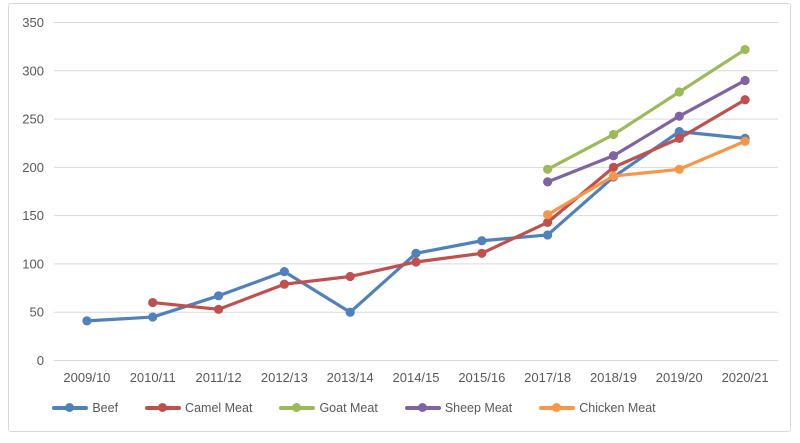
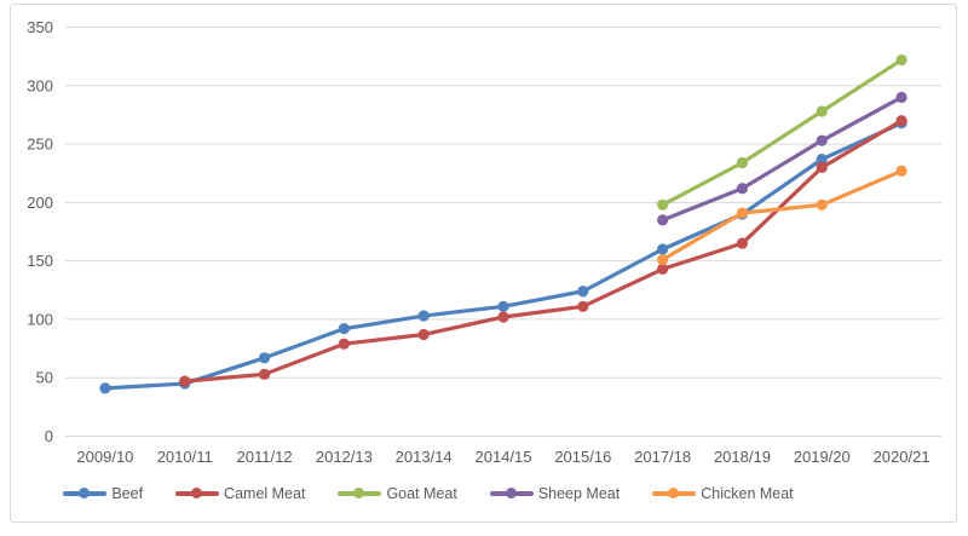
Camel Meat/2010/11: 60 -> 50
Beef/2013/14: 50 -> 100
Beef/2017/18: 130 -> 160
Camel Meat/2018/19: 200 -> 160
Beef/2020/21: 230 -> 270
